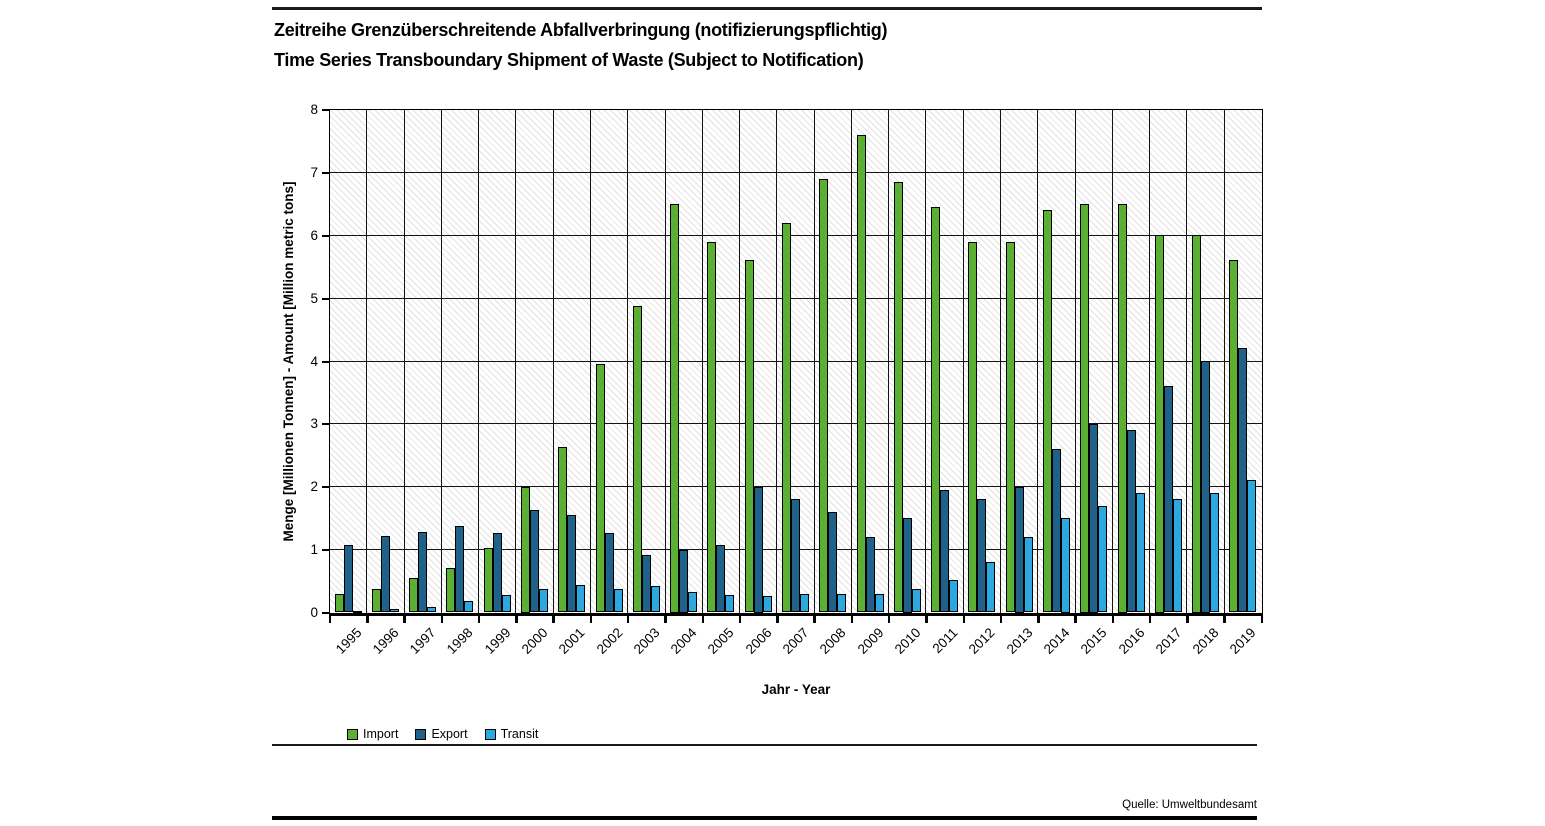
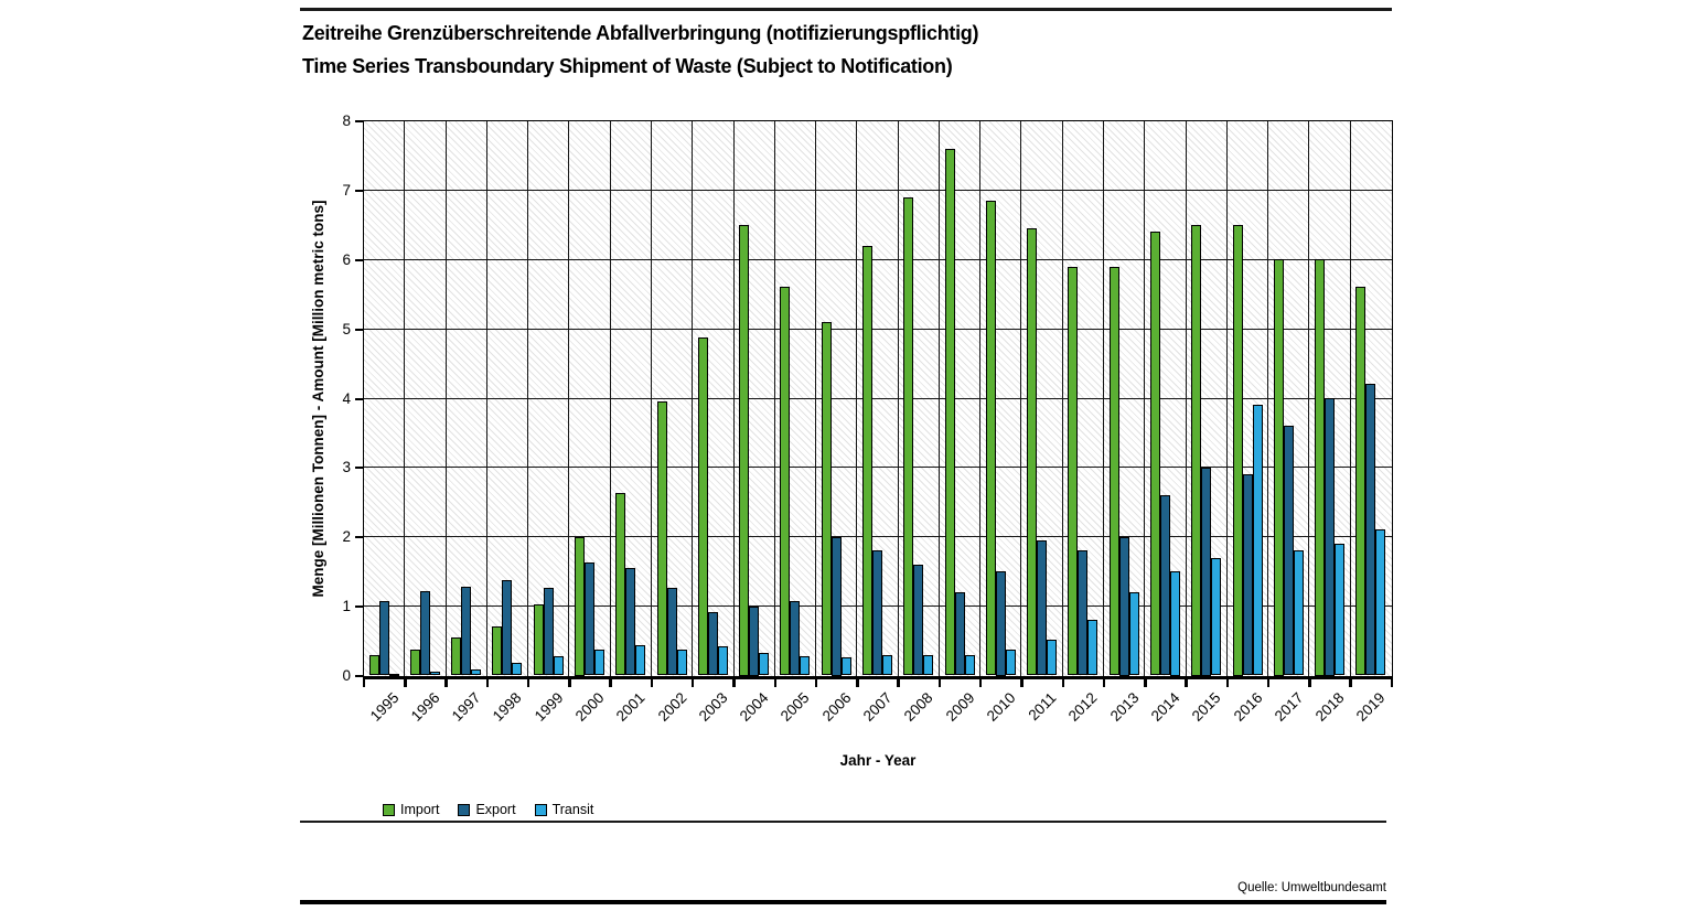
Import/2005: 5.9 -> 5.6
Import/2006: 5.6 -> 5.1
Transit/2016: 1.9 -> 3.9
